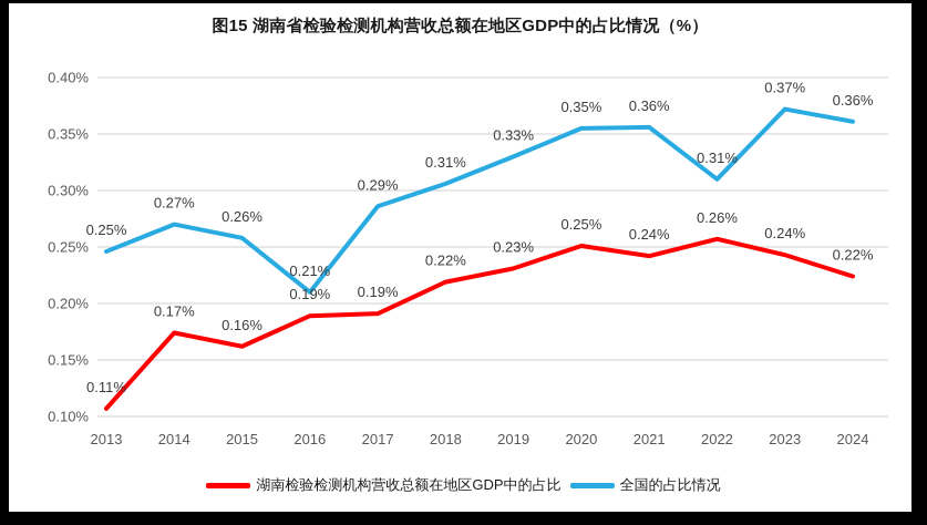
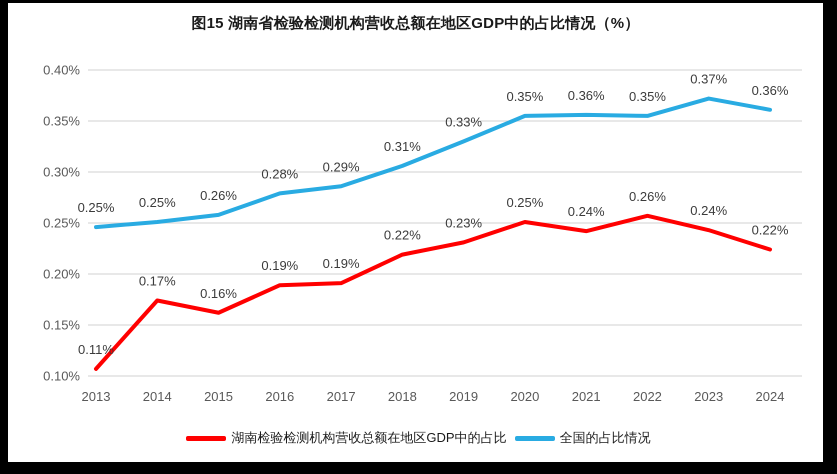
全国的占比情况/2014: 0.27% -> 0.25%
全国的占比情况/2016: 0.21% -> 0.28%
全国的占比情况/2022: 0.31% -> 0.35%
